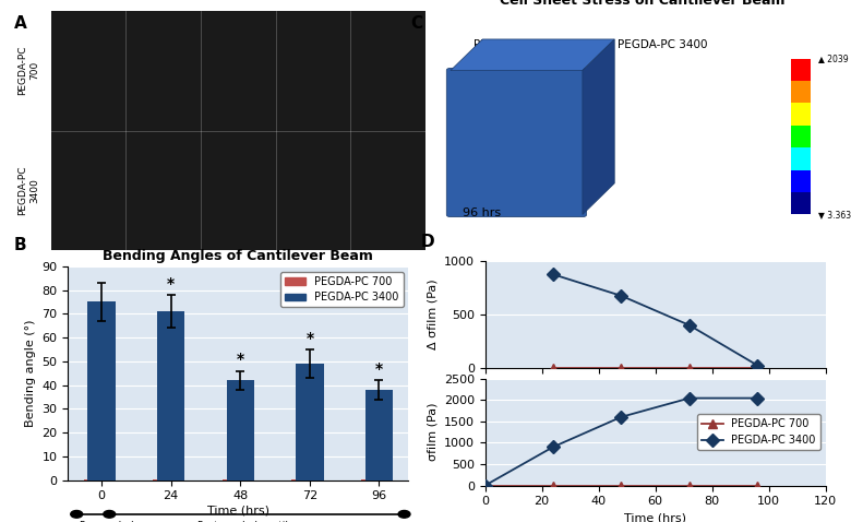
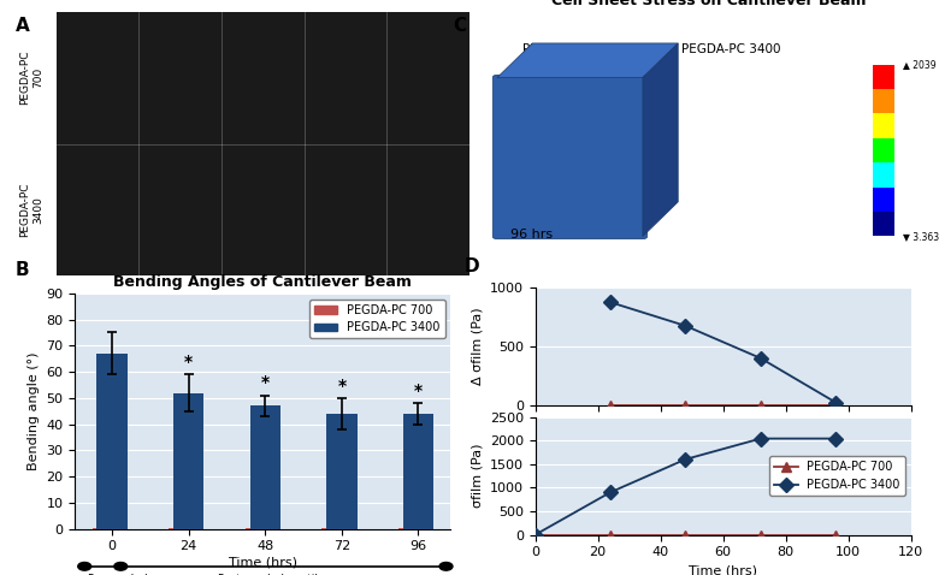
Bending Angles of Cantilever Beam/PEGDA-PC 3400/0: 75 -> 67
Bending Angles of Cantilever Beam/PEGDA-PC 3400/24: 71 -> 52
Bending Angles of Cantilever Beam/PEGDA-PC 3400/48: 42 -> 47
Bending Angles of Cantilever Beam/PEGDA-PC 3400/72: 49 -> 44
Bending Angles of Cantilever Beam/PEGDA-PC 3400/96: 38 -> 44
